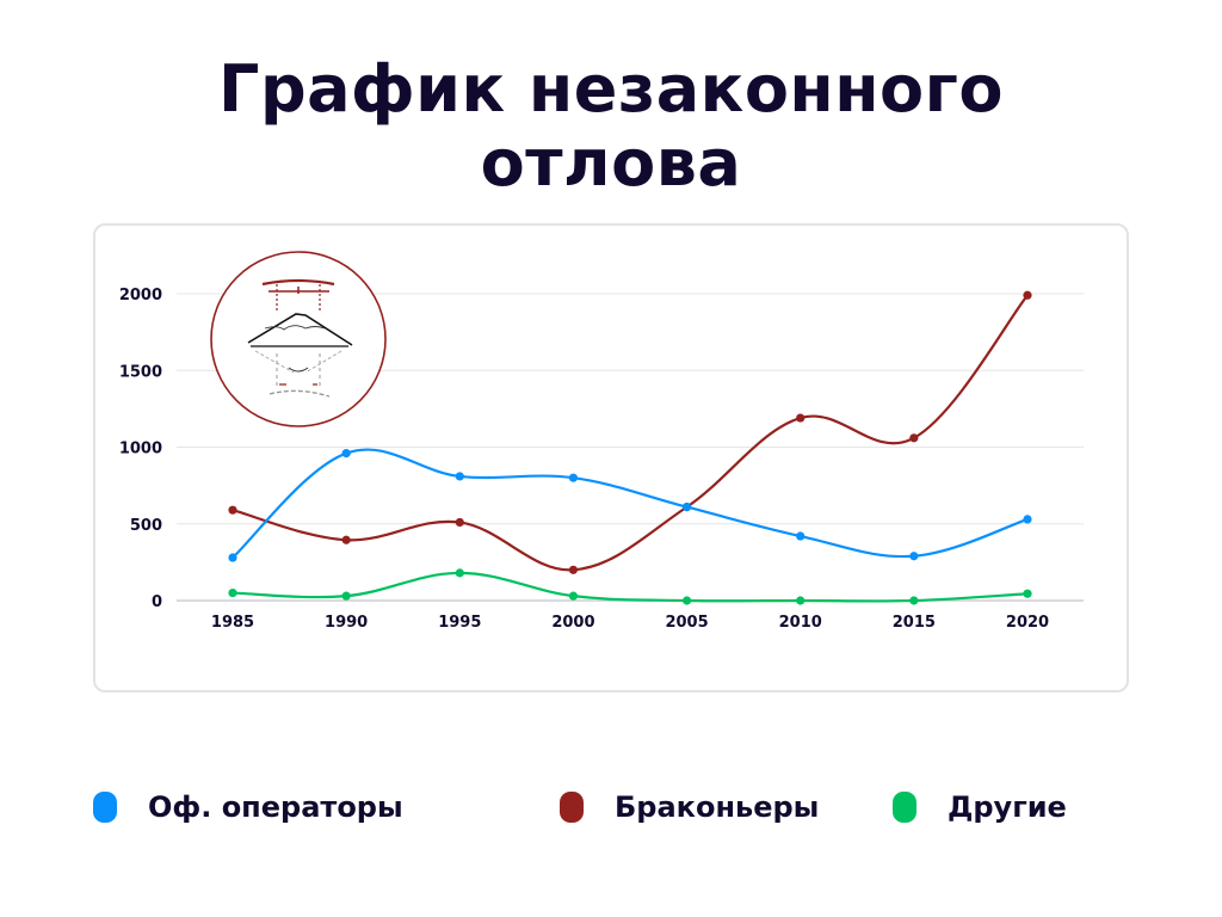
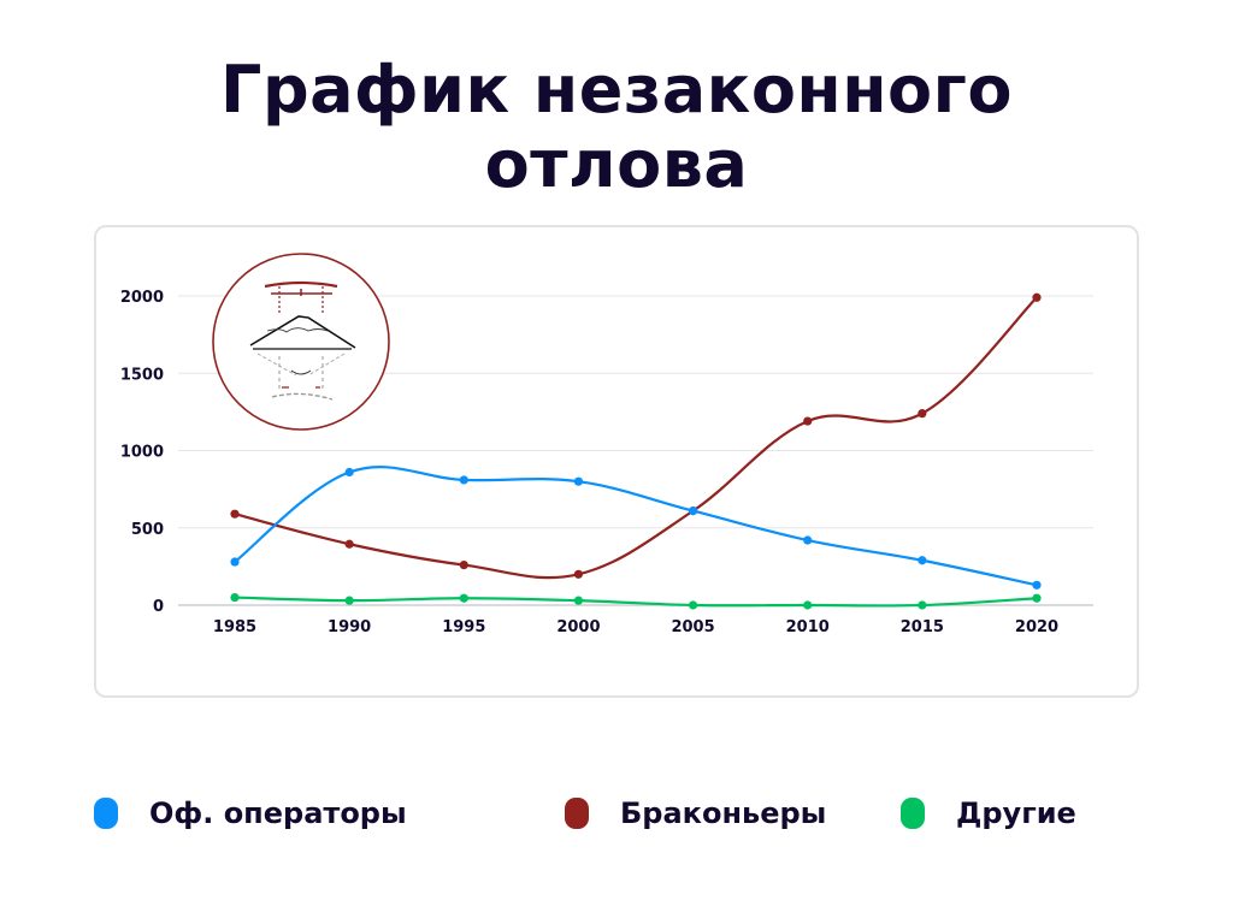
Оф. операторы/1990: 960 -> 860
Браконьеры/1995: 510 -> 260
Другие/1995: 180 -> 40
Браконьеры/2015: 1060 -> 1240
Оф. операторы/2020: 530 -> 130
